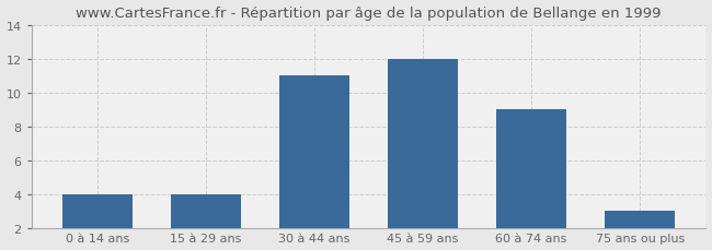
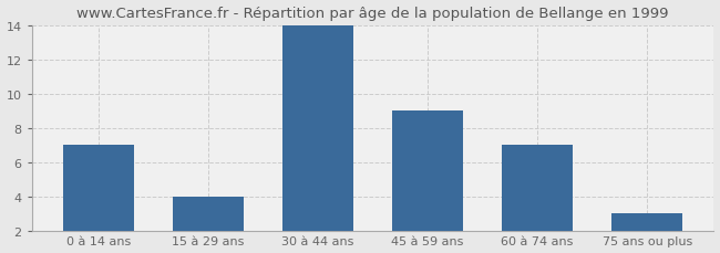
0 à 14 ans: 4 -> 7
30 à 44 ans: 11 -> 14
45 à 59 ans: 12 -> 9
60 à 74 ans: 9 -> 7
